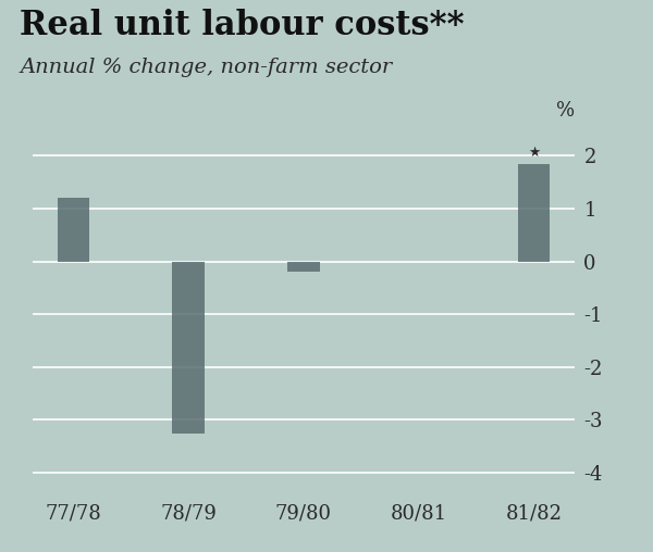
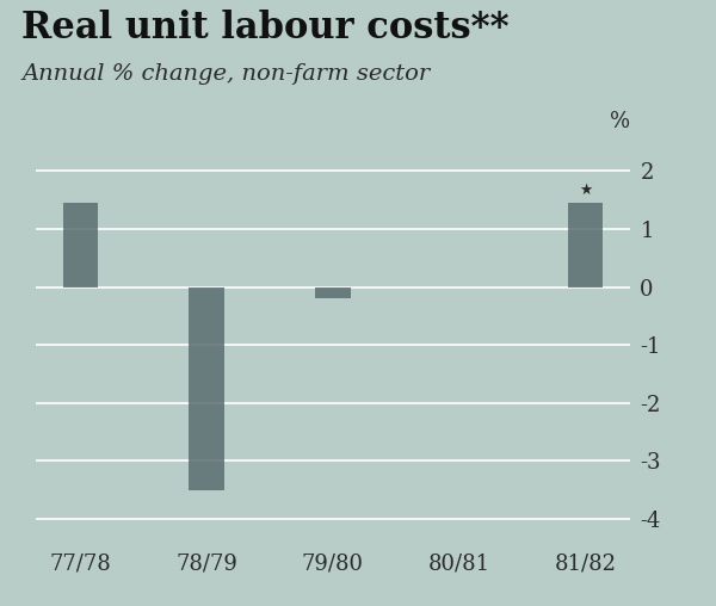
77/78: 1.20 -> 1.45
78/79: -3.25 -> -3.50
81/82: 1.85 -> 1.45
